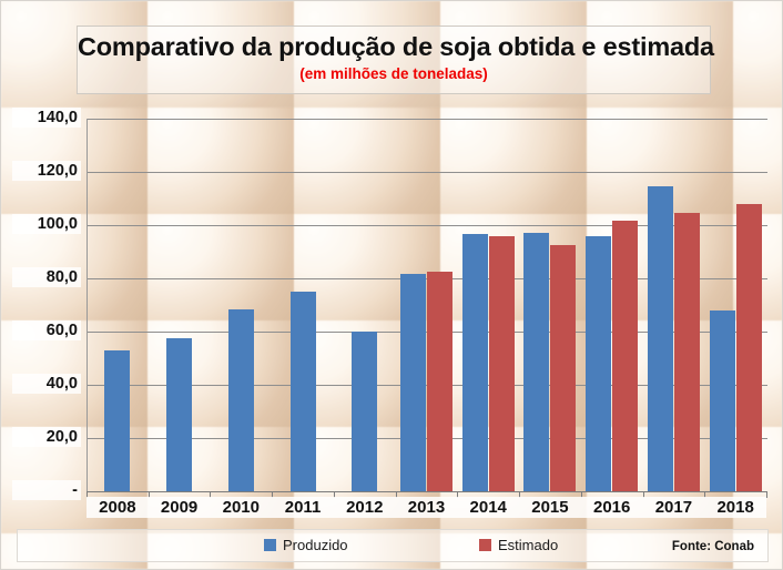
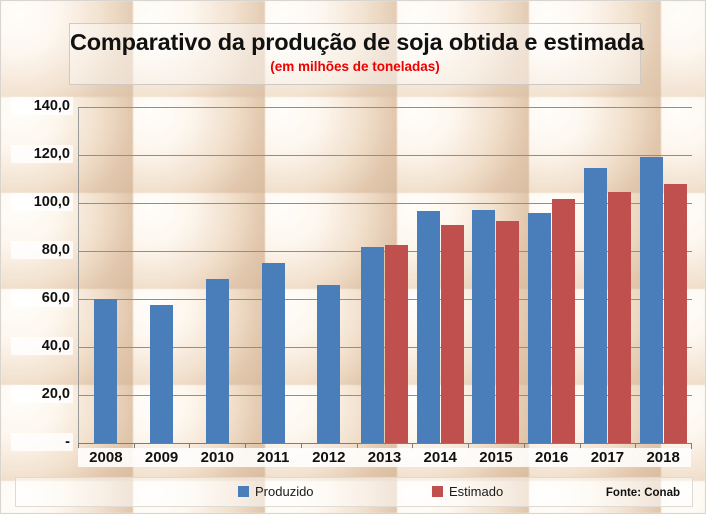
Produzido/2008: 53 -> 60
Produzido/2012: 60 -> 66
Estimado/2014: 96 -> 91
Produzido/2018: 68 -> 119
